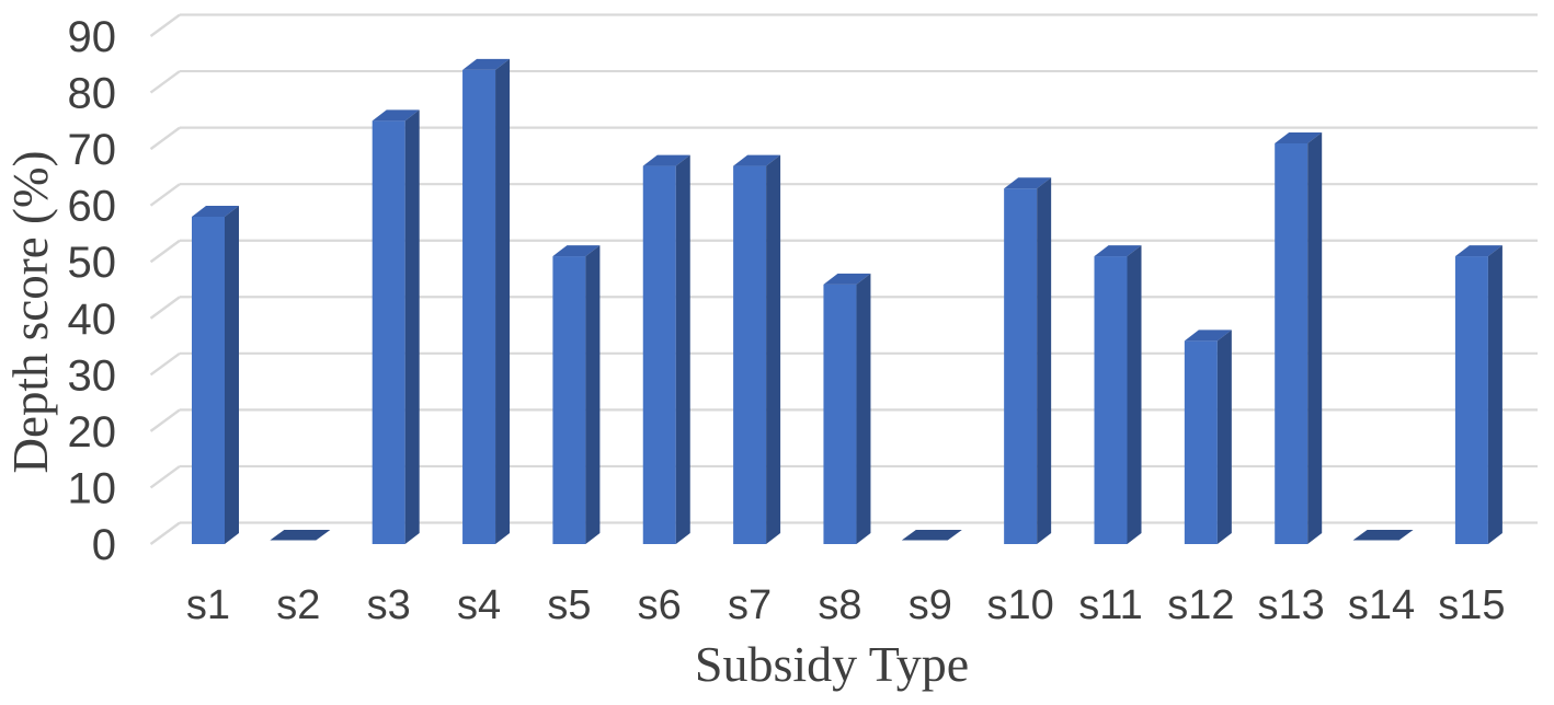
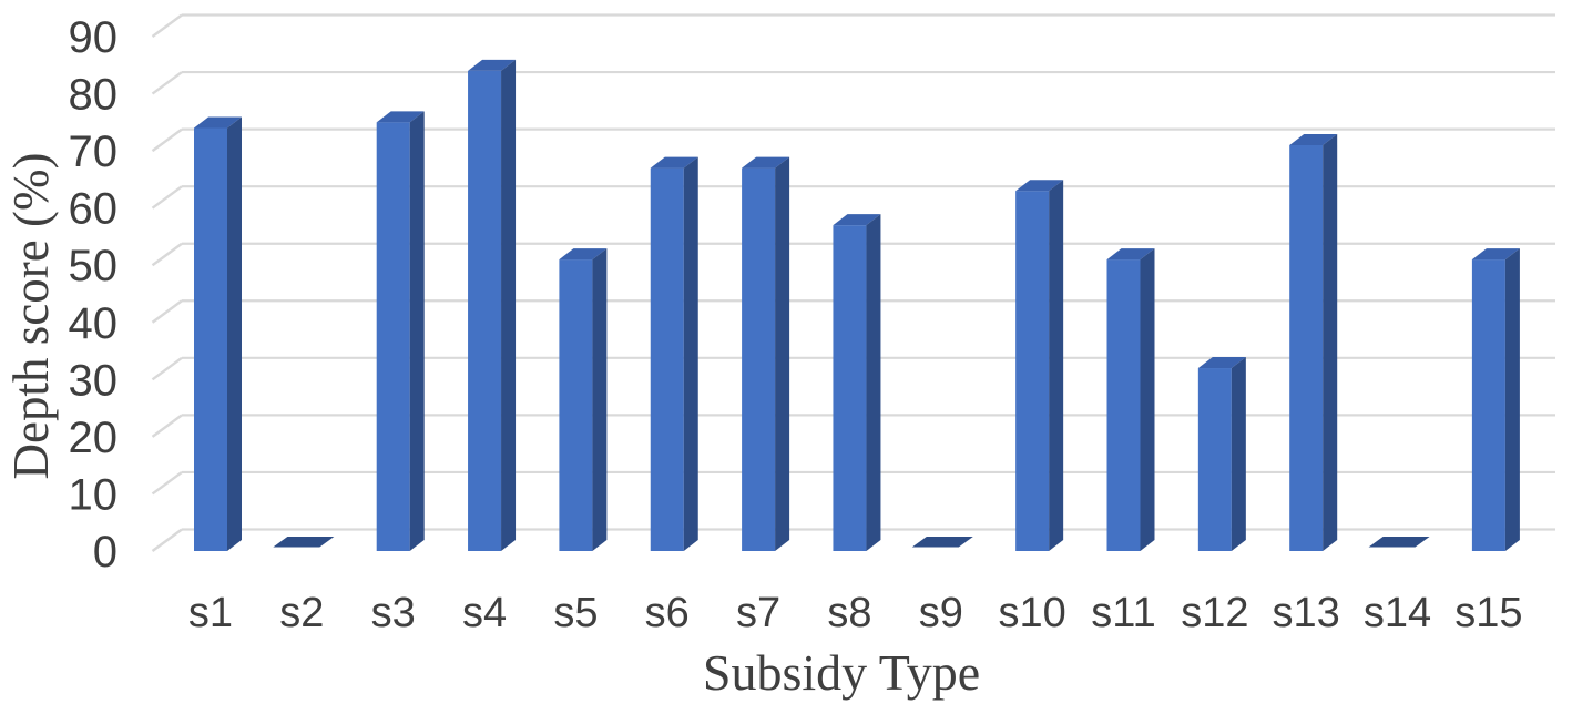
s1: 58 -> 74
s8: 46 -> 57
s12: 36 -> 32
